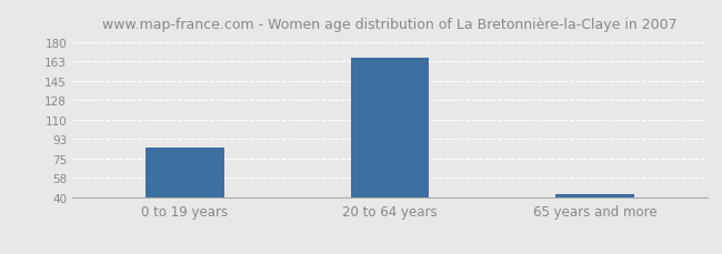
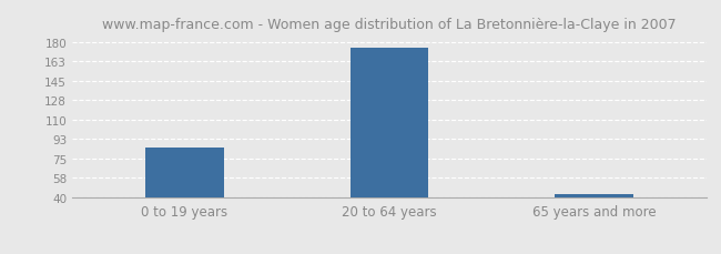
20 to 64 years: 166 -> 175
